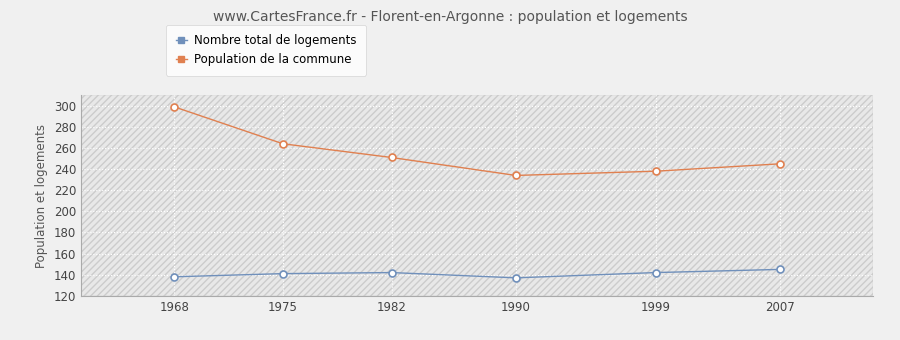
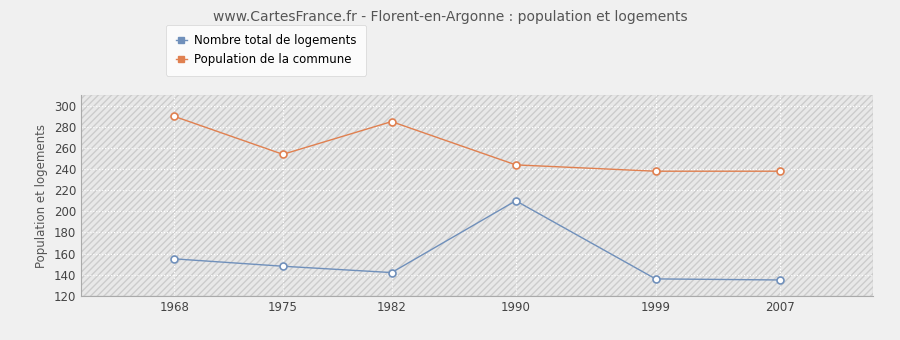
Nombre total de logements/1968: 138 -> 155
Population de la commune/1968: 299 -> 290
Nombre total de logements/1975: 141 -> 148
Population de la commune/1975: 264 -> 254
Population de la commune/1982: 251 -> 285
Nombre total de logements/1990: 137 -> 210
Population de la commune/1990: 234 -> 244
Nombre total de logements/1999: 142 -> 136
Nombre total de logements/2007: 145 -> 135
Population de la commune/2007: 245 -> 238
